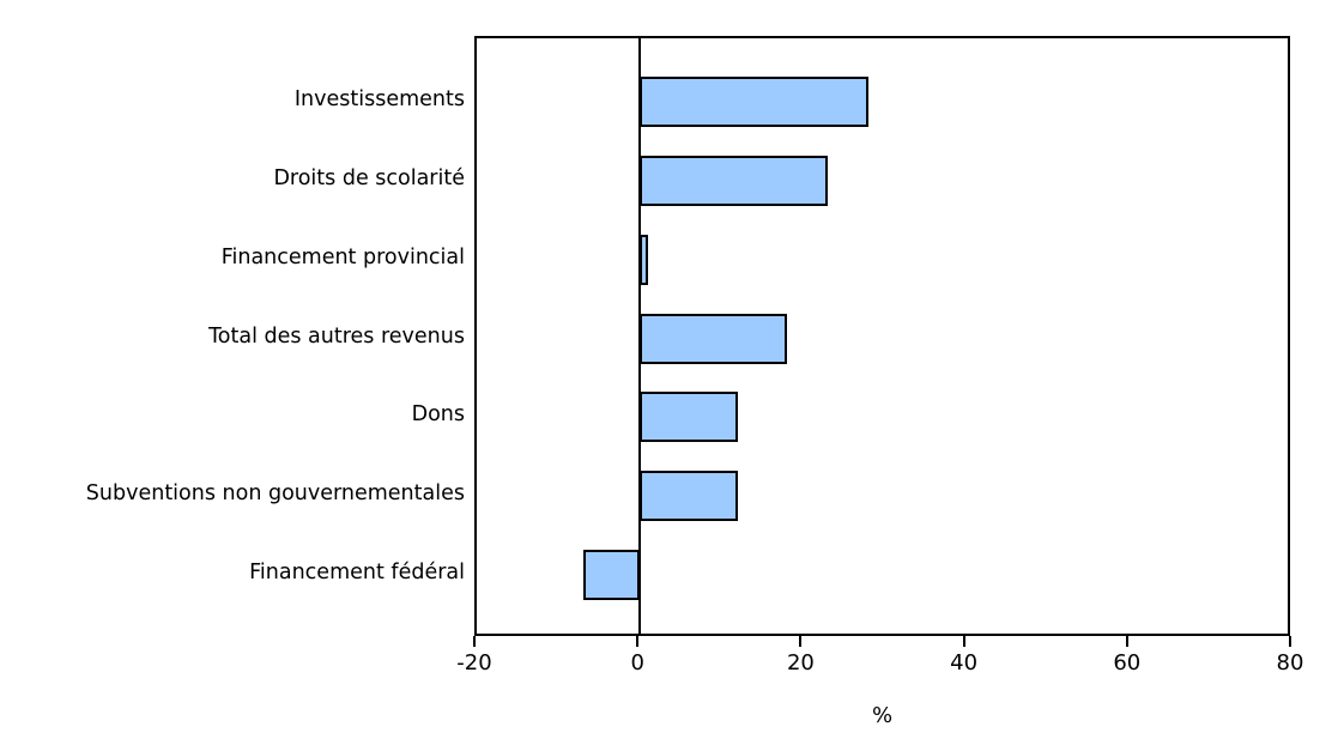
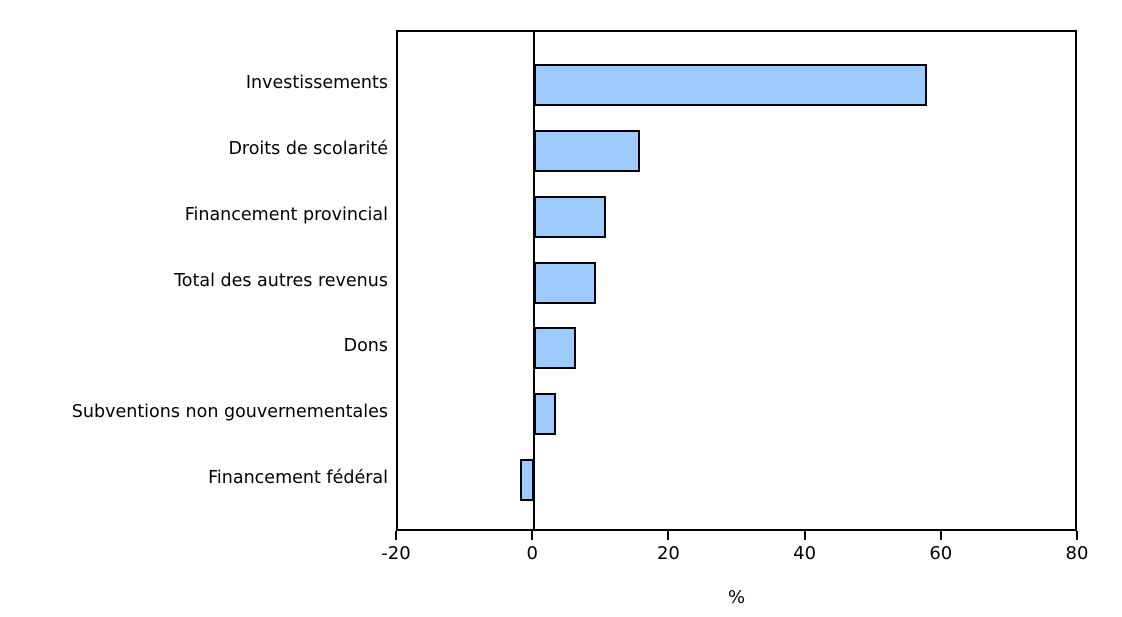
Investissements: 28 -> 58
Droits de scolarité: 23 -> 16
Financement provincial: 1 -> 11
Total des autres revenus: 18 -> 9
Dons: 12 -> 6
Subventions non gouvernementales: 12 -> 3
Financement fédéral: -7 -> -2
